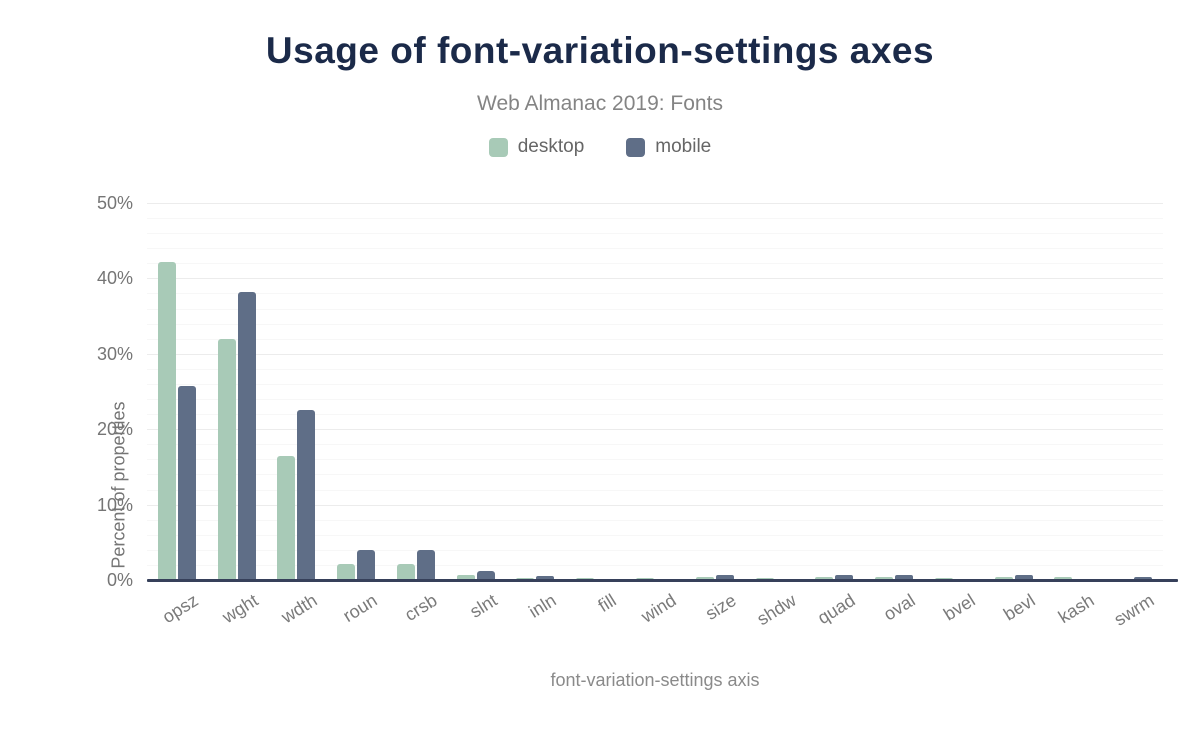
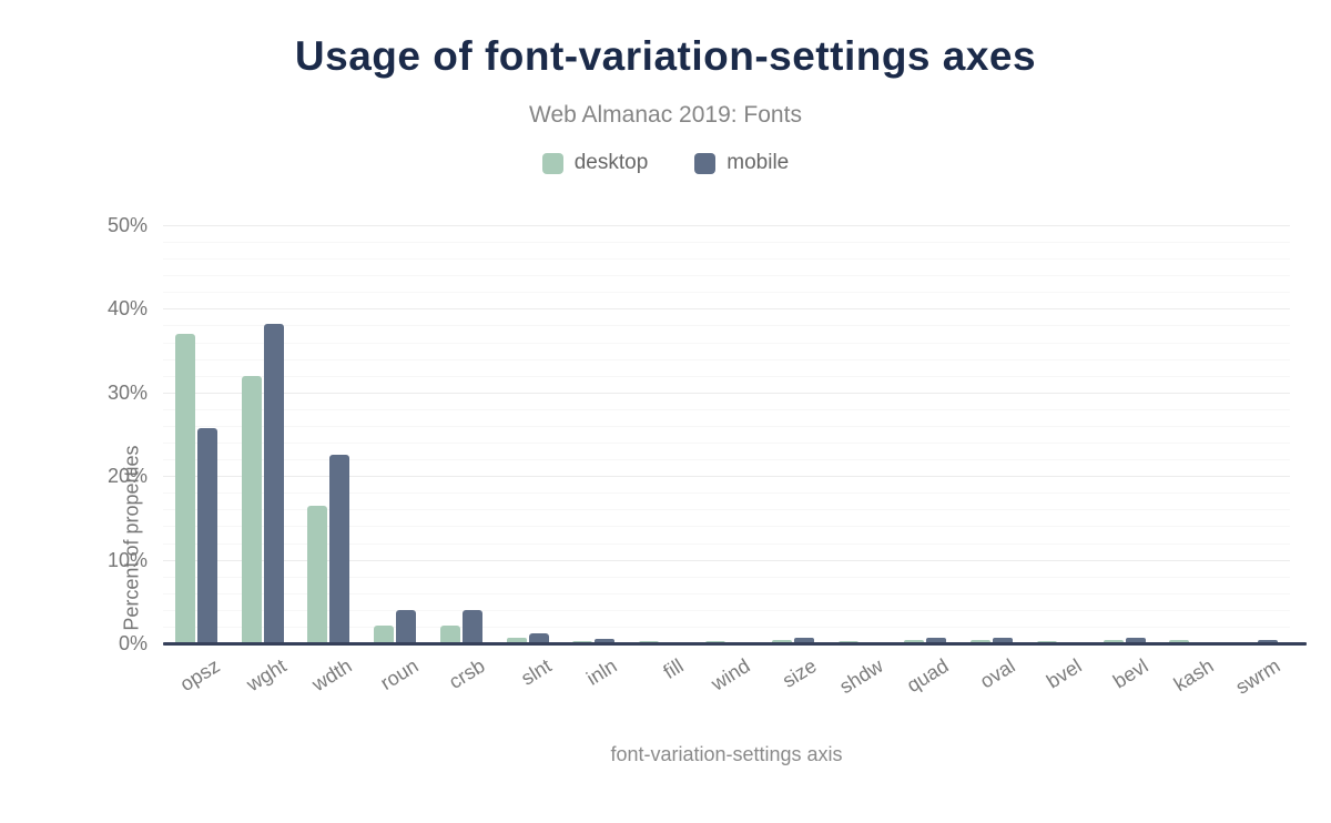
desktop/opsz: 42% -> 37%
